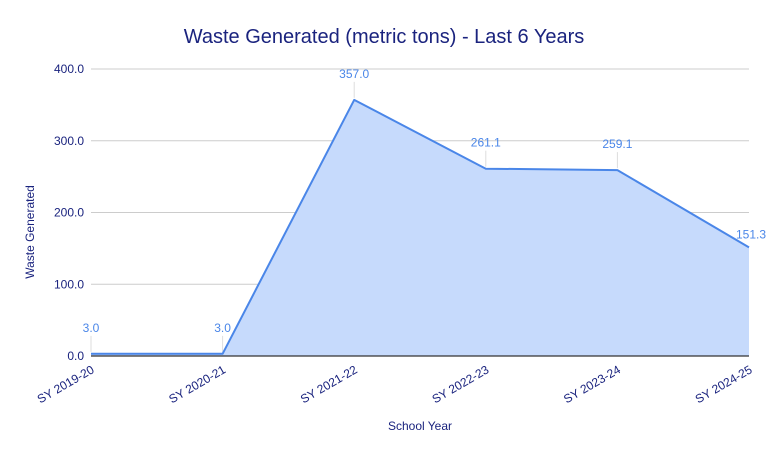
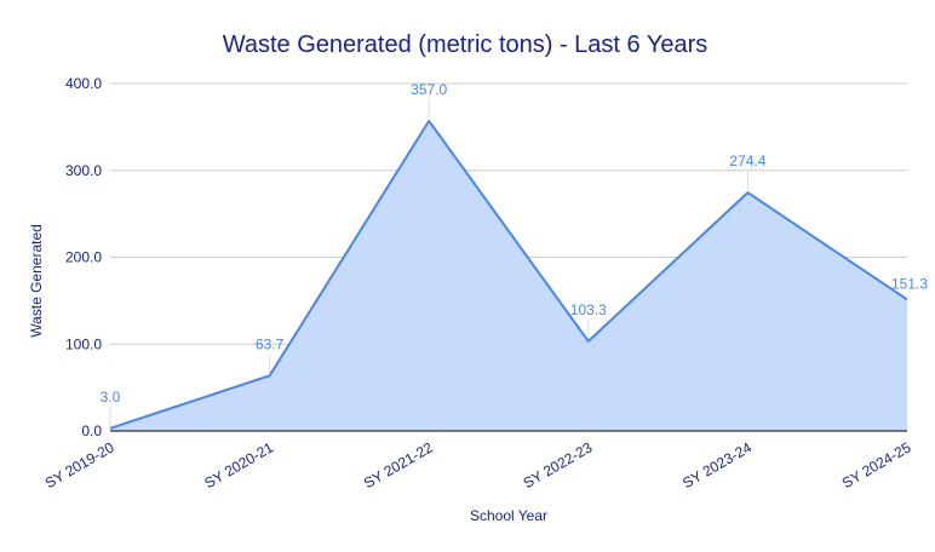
SY 2020-21: 3.0 -> 63.7
SY 2022-23: 261.1 -> 103.3
SY 2023-24: 259.1 -> 274.4
